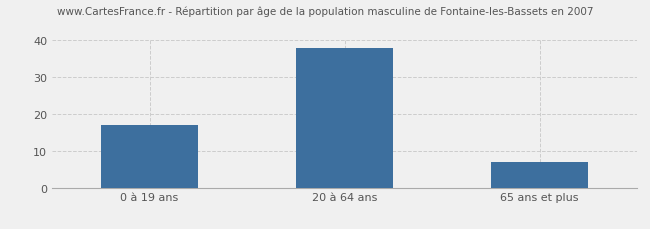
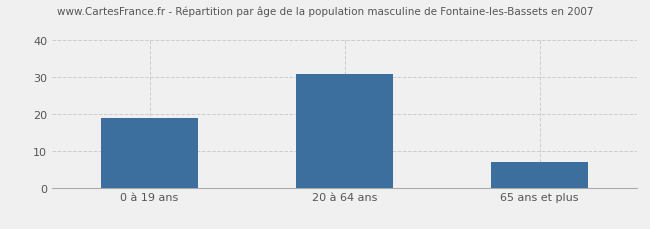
0 à 19 ans: 17 -> 19
20 à 64 ans: 38 -> 31
